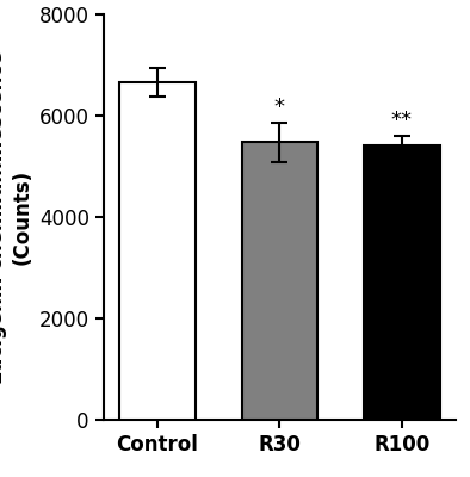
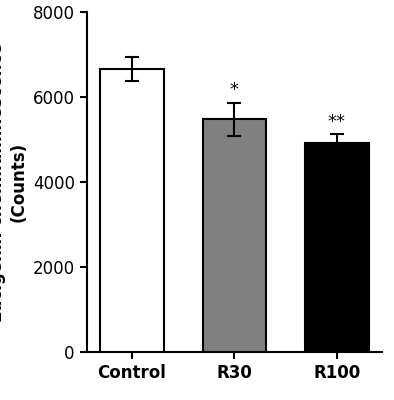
R100: 5400 -> 4920
